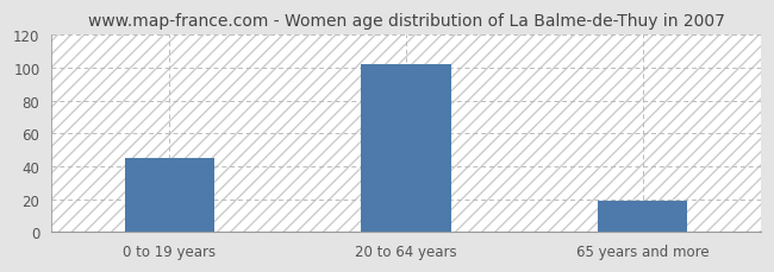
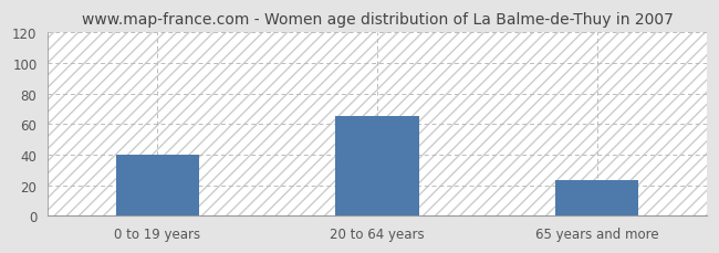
0 to 19 years: 45 -> 40
20 to 64 years: 102 -> 65
65 years and more: 19 -> 23
